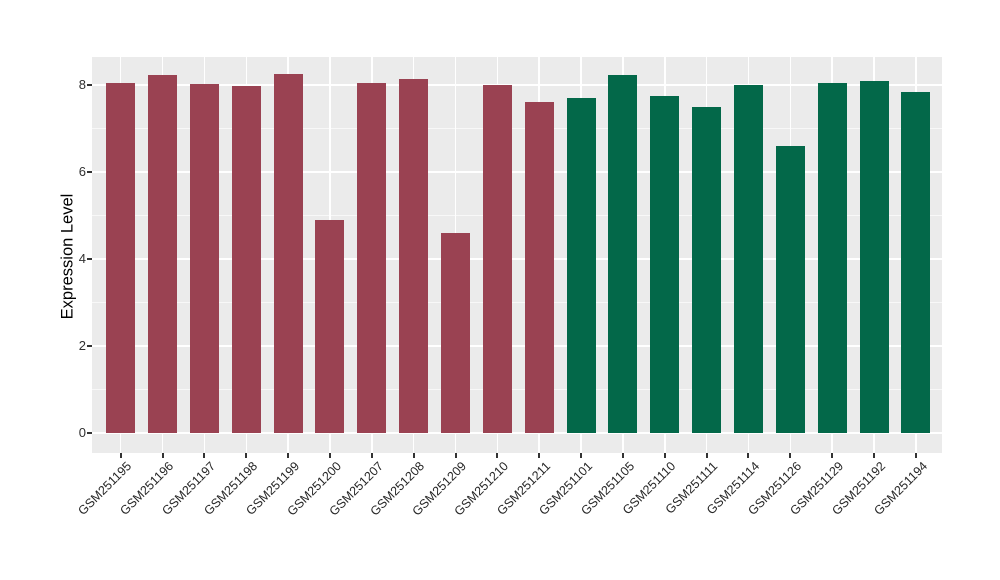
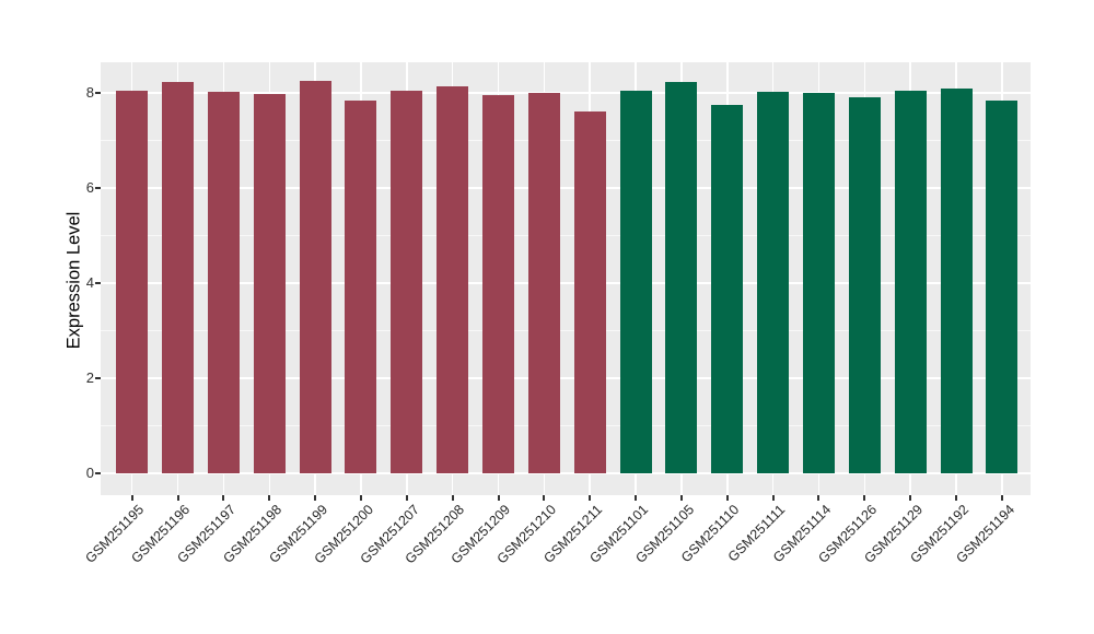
GSM251200: 4.9 -> 7.8
GSM251209: 4.6 -> 8.0
GSM251101: 7.7 -> 8.1
GSM251111: 7.5 -> 8.0
GSM251126: 6.6 -> 7.9
